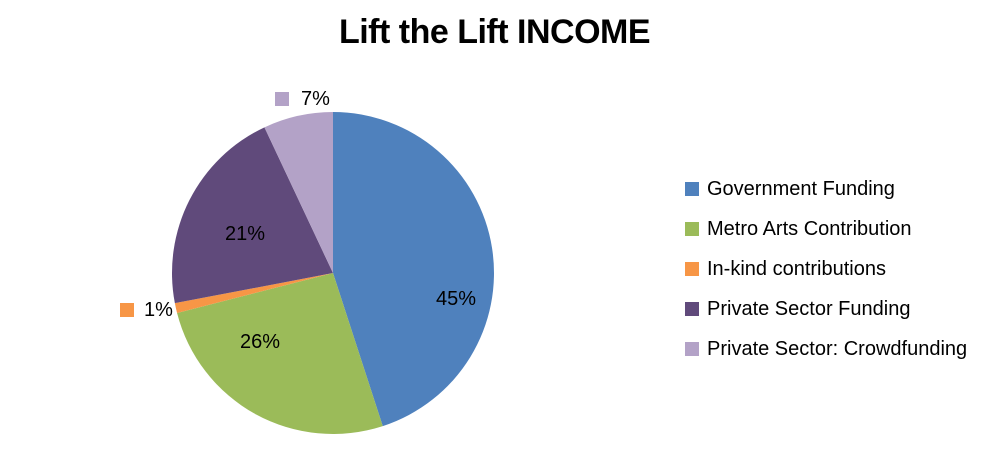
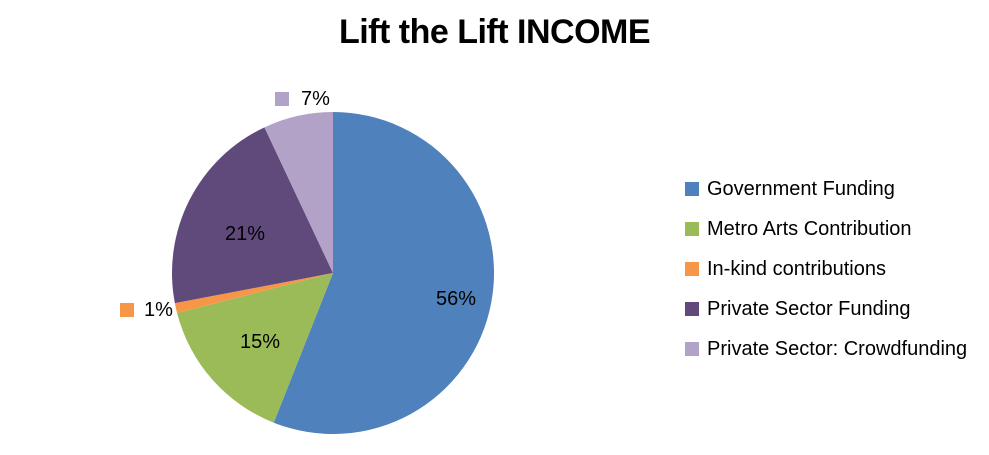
Government Funding: 45% -> 56%
Metro Arts Contribution: 26% -> 15%
